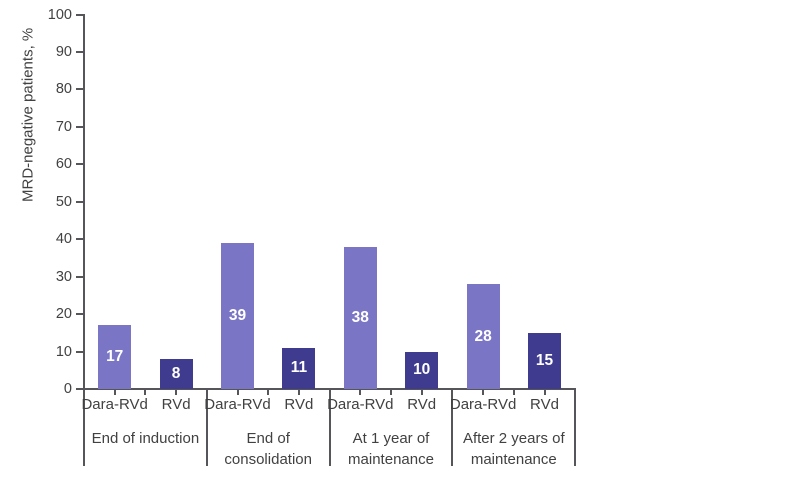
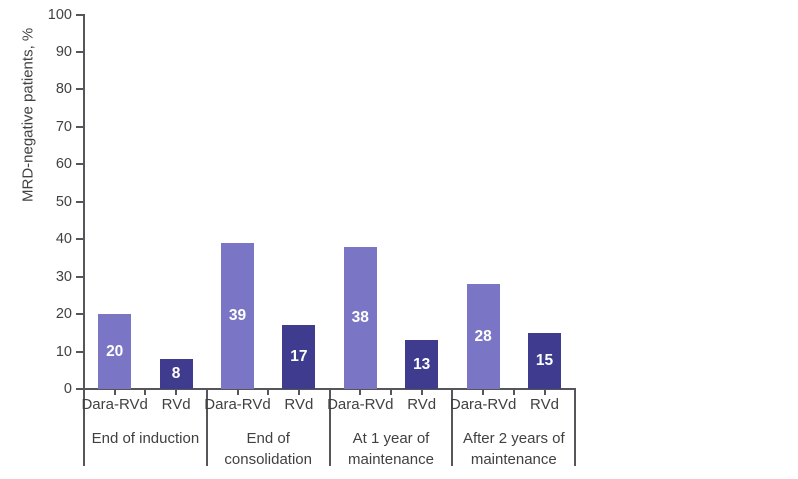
Dara-RVd/End of induction: 17 -> 20
RVd/End of consolidation: 11 -> 17
RVd/At 1 year of maintenance: 10 -> 13
